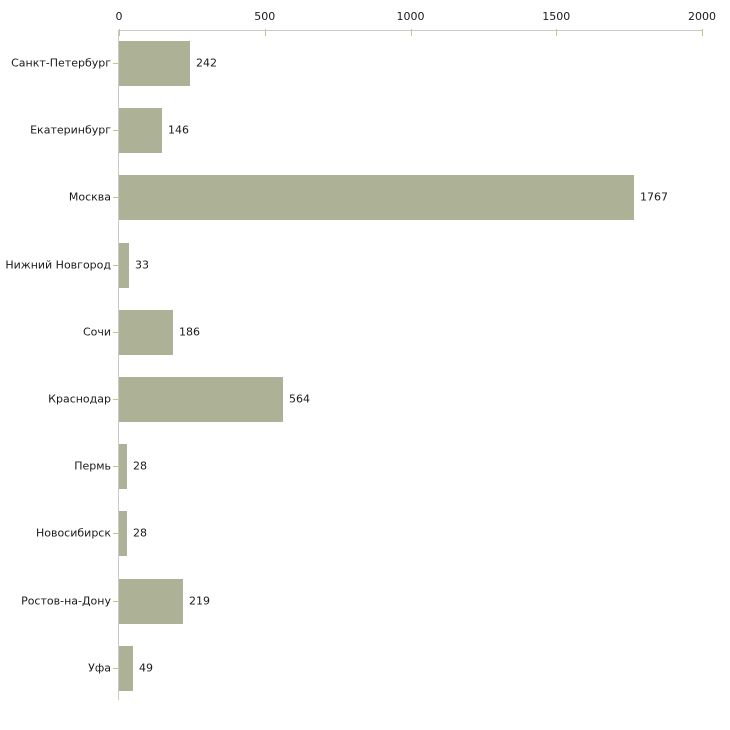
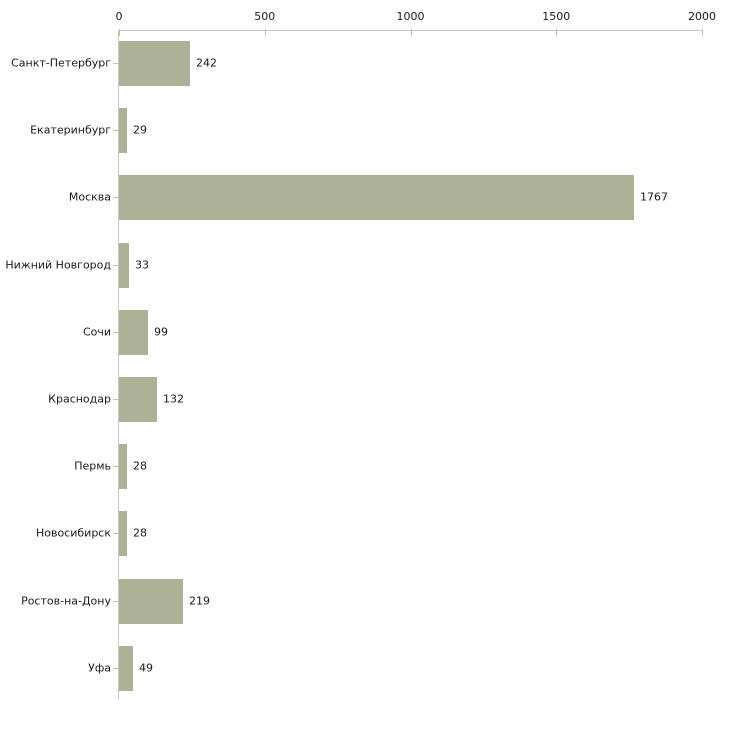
Екатеринбург: 146 -> 29
Сочи: 186 -> 99
Краснодар: 564 -> 132
